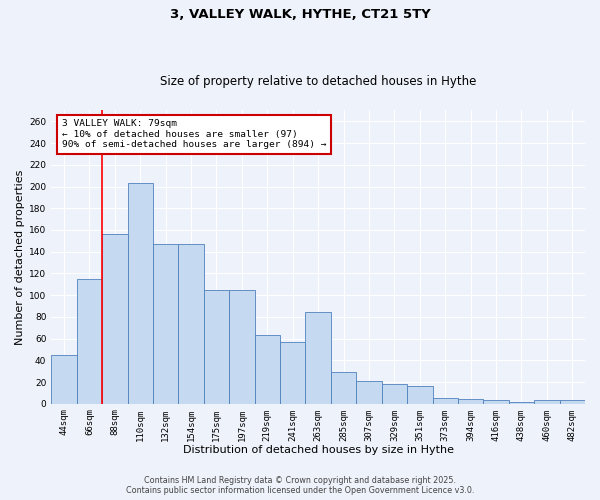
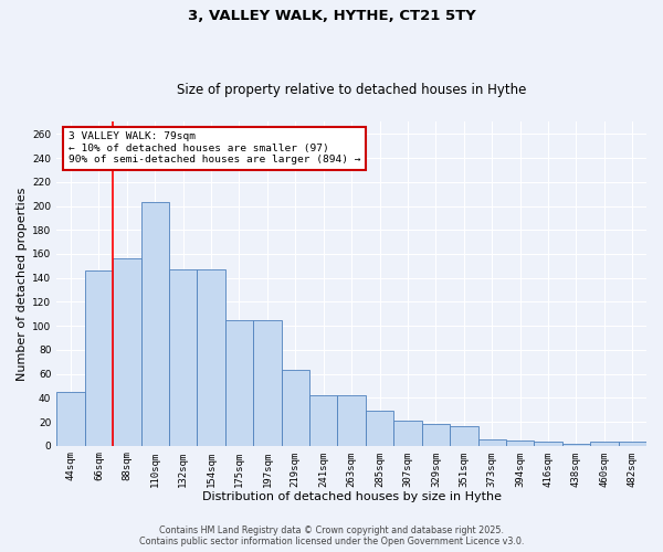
66sqm: 115 -> 146
241sqm: 57 -> 42
263sqm: 84 -> 42
